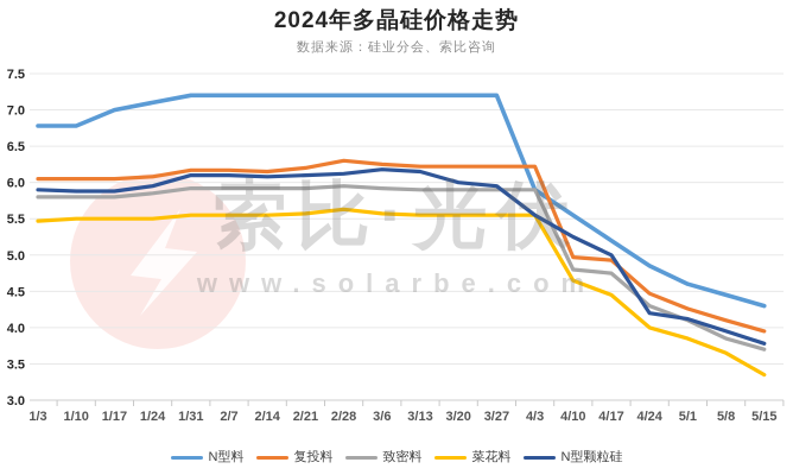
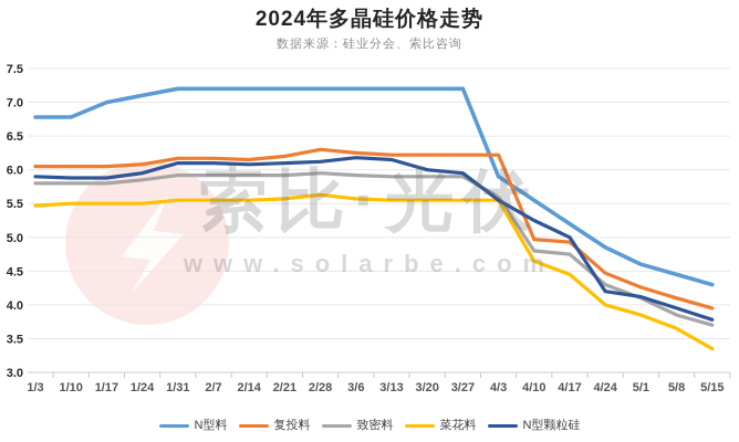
致密料/4/3: 5.9 -> 5.6
